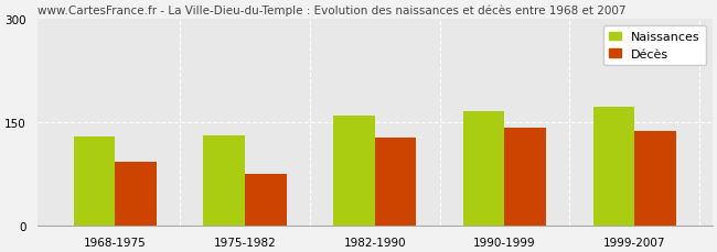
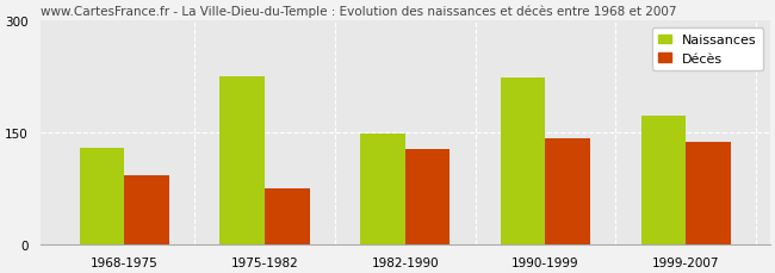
Naissances/1975-1982: 131 -> 226
Naissances/1982-1990: 160 -> 148
Naissances/1990-1999: 167 -> 224
